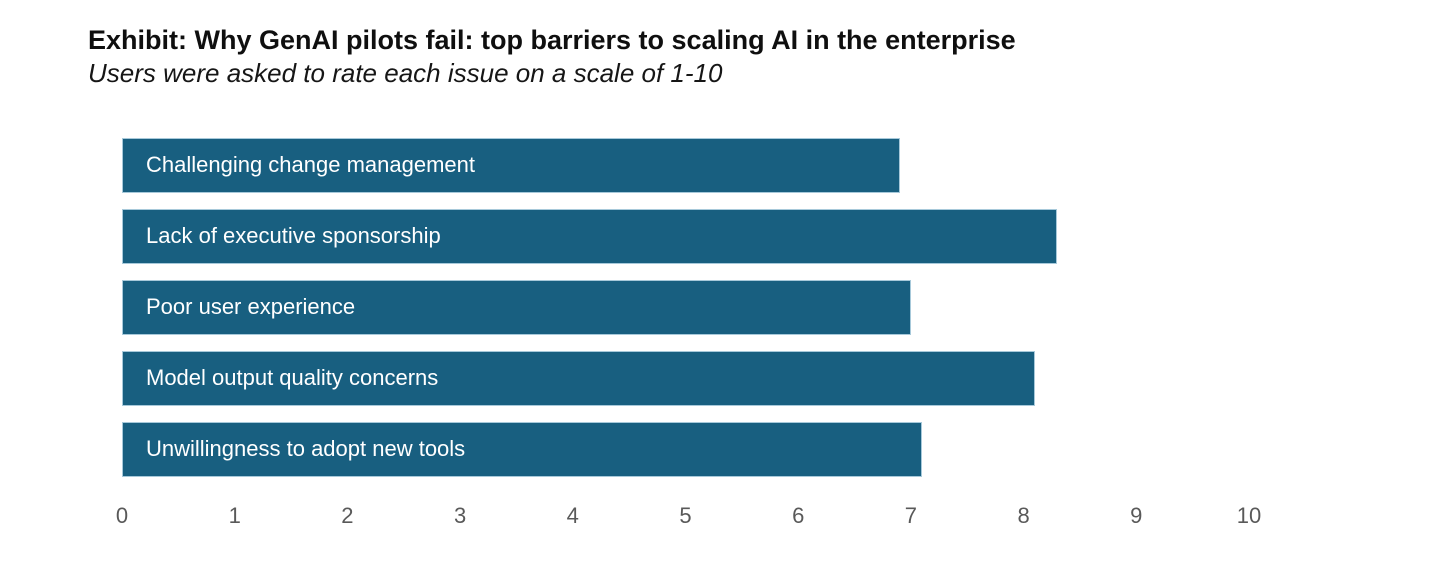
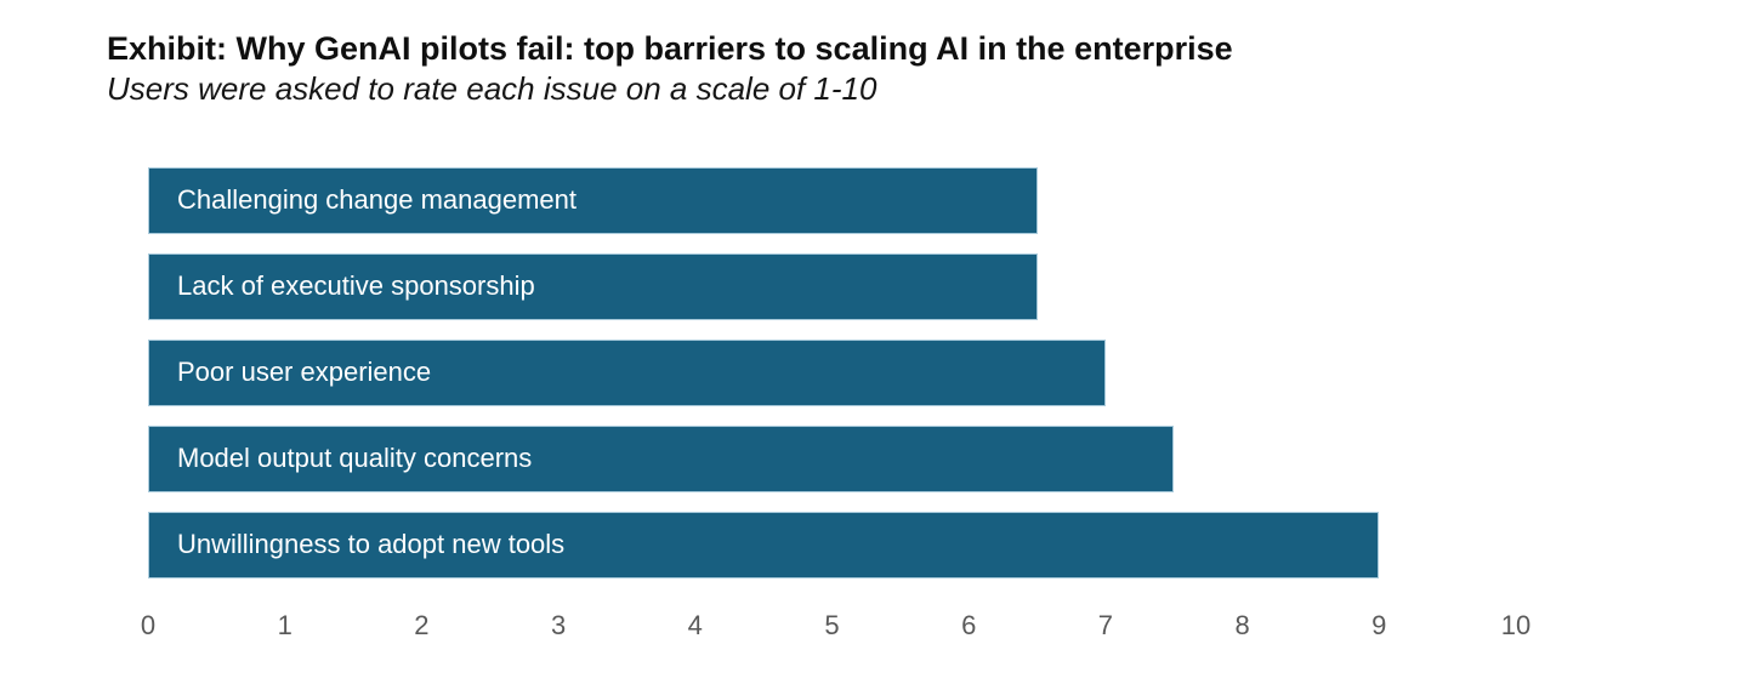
Challenging change management: 6.9 -> 6.5
Lack of executive sponsorship: 8.3 -> 6.5
Model output quality concerns: 8.1 -> 7.5
Unwillingness to adopt new tools: 7.1 -> 9.0
